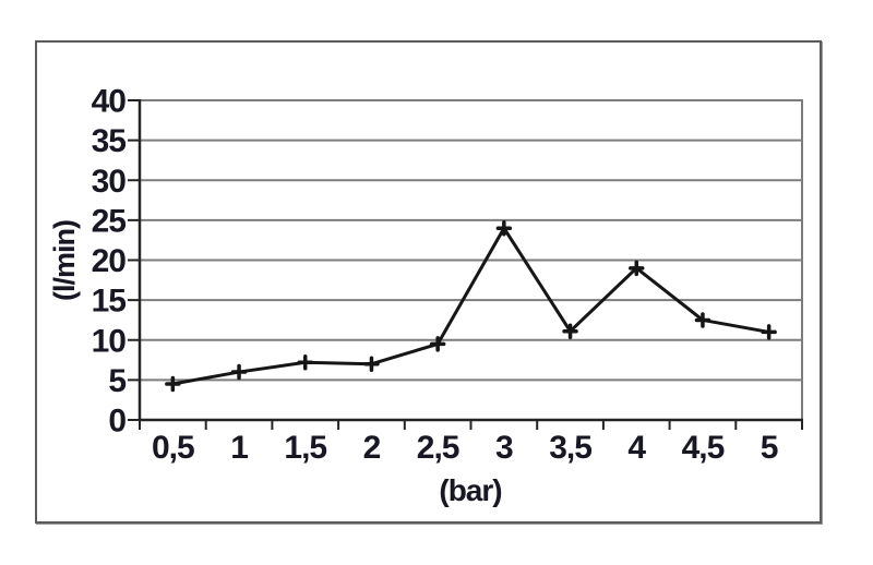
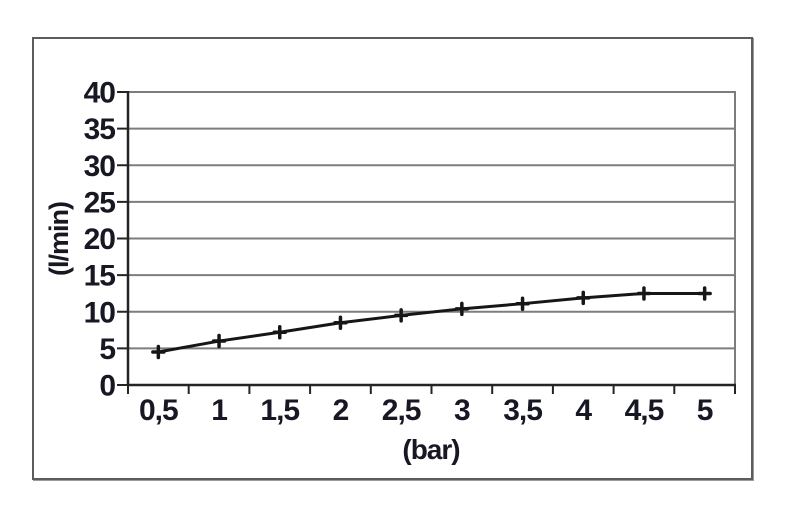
2: 7 -> 8
3: 24 -> 10
4: 19 -> 12
5: 11 -> 12
